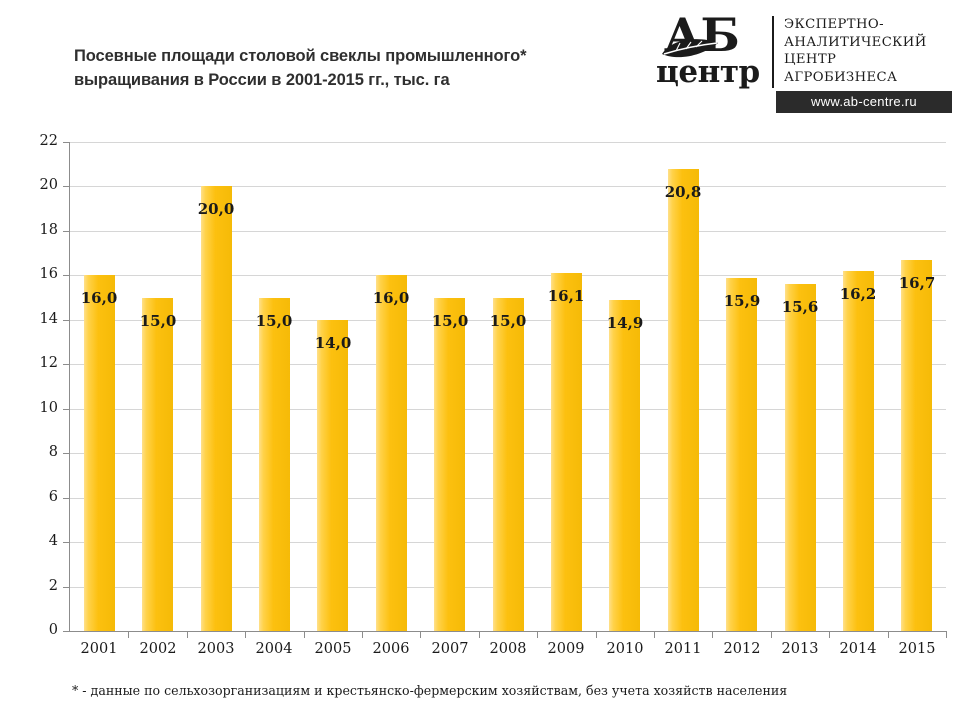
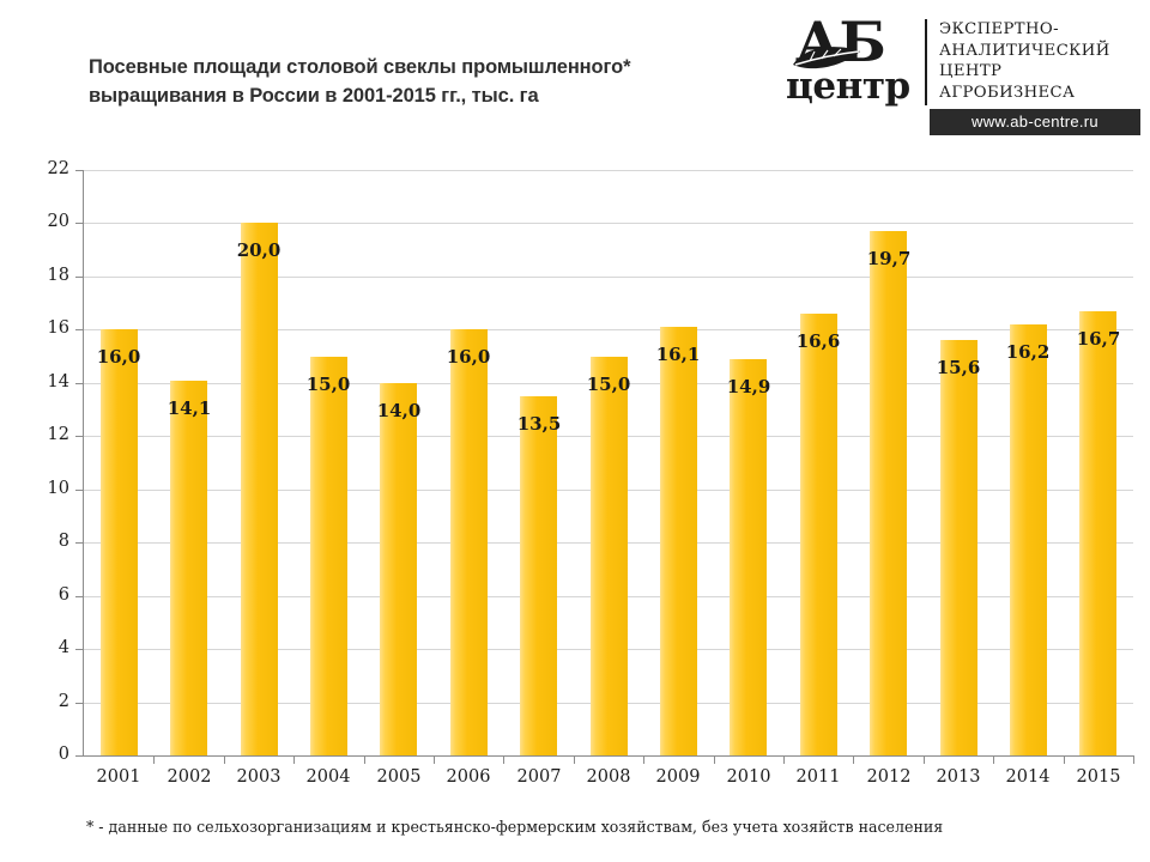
2002: 15,0 -> 14,1
2007: 15,0 -> 13,5
2011: 20,8 -> 16,6
2012: 15,9 -> 19,7
